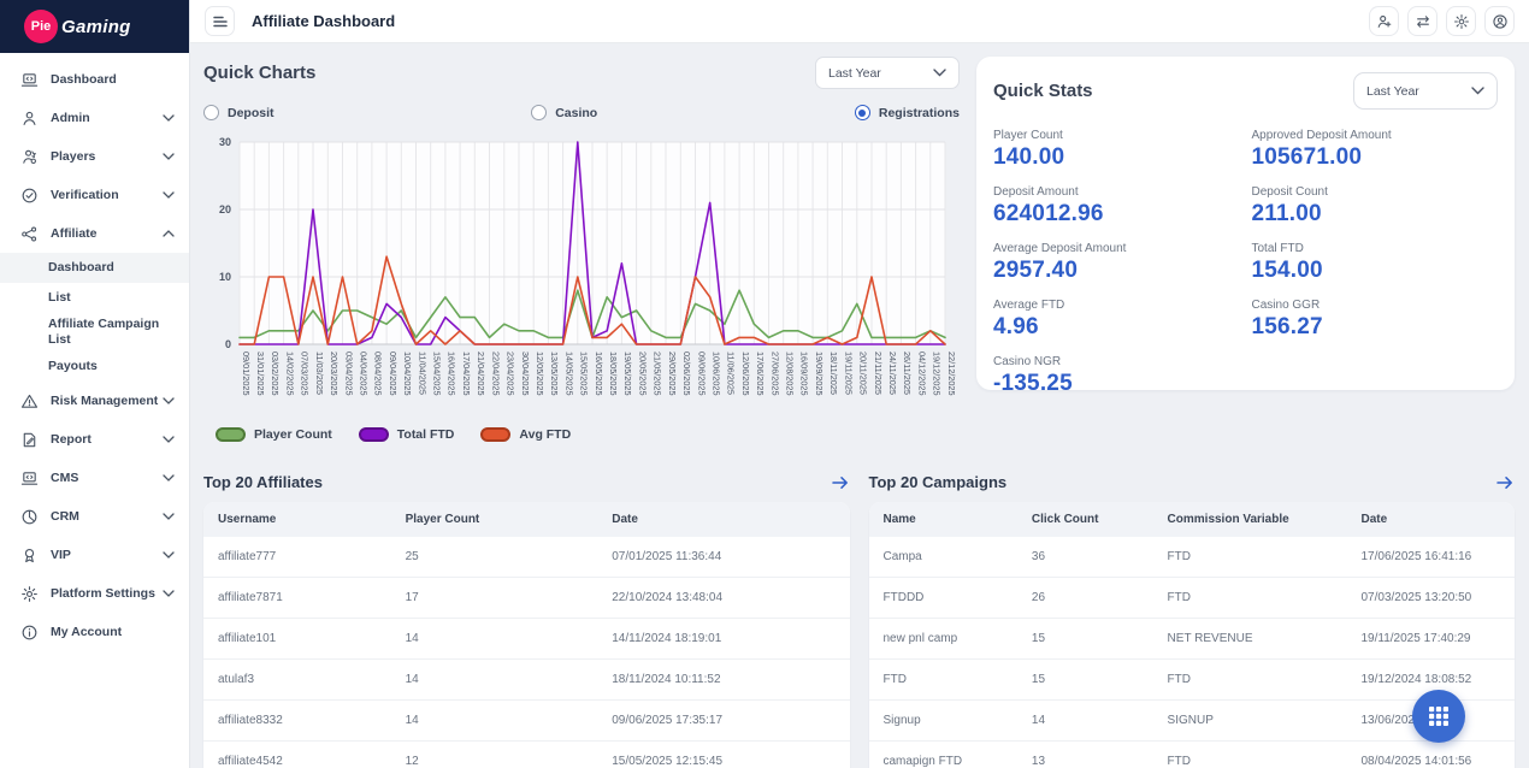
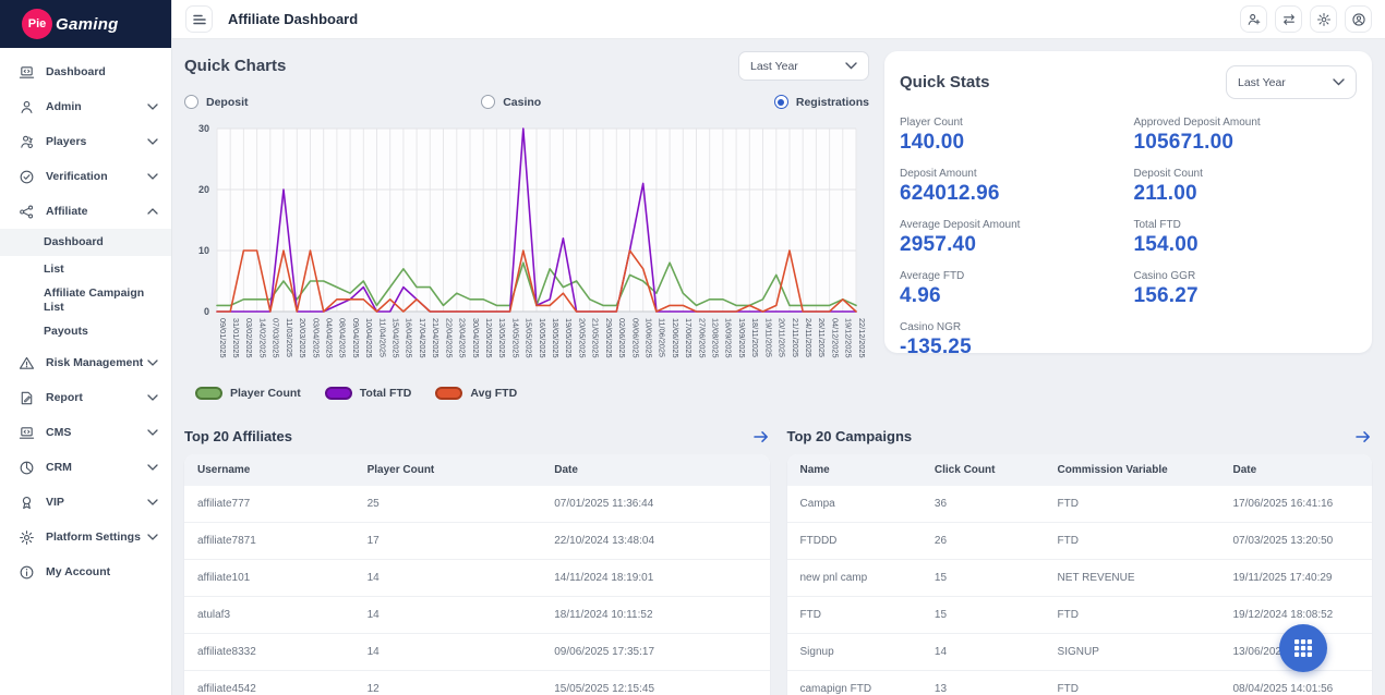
Total FTD/09/04/2025: 6 -> 2
Avg FTD/09/04/2025: 13 -> 2
Avg FTD/10/04/2025: 6 -> 2
